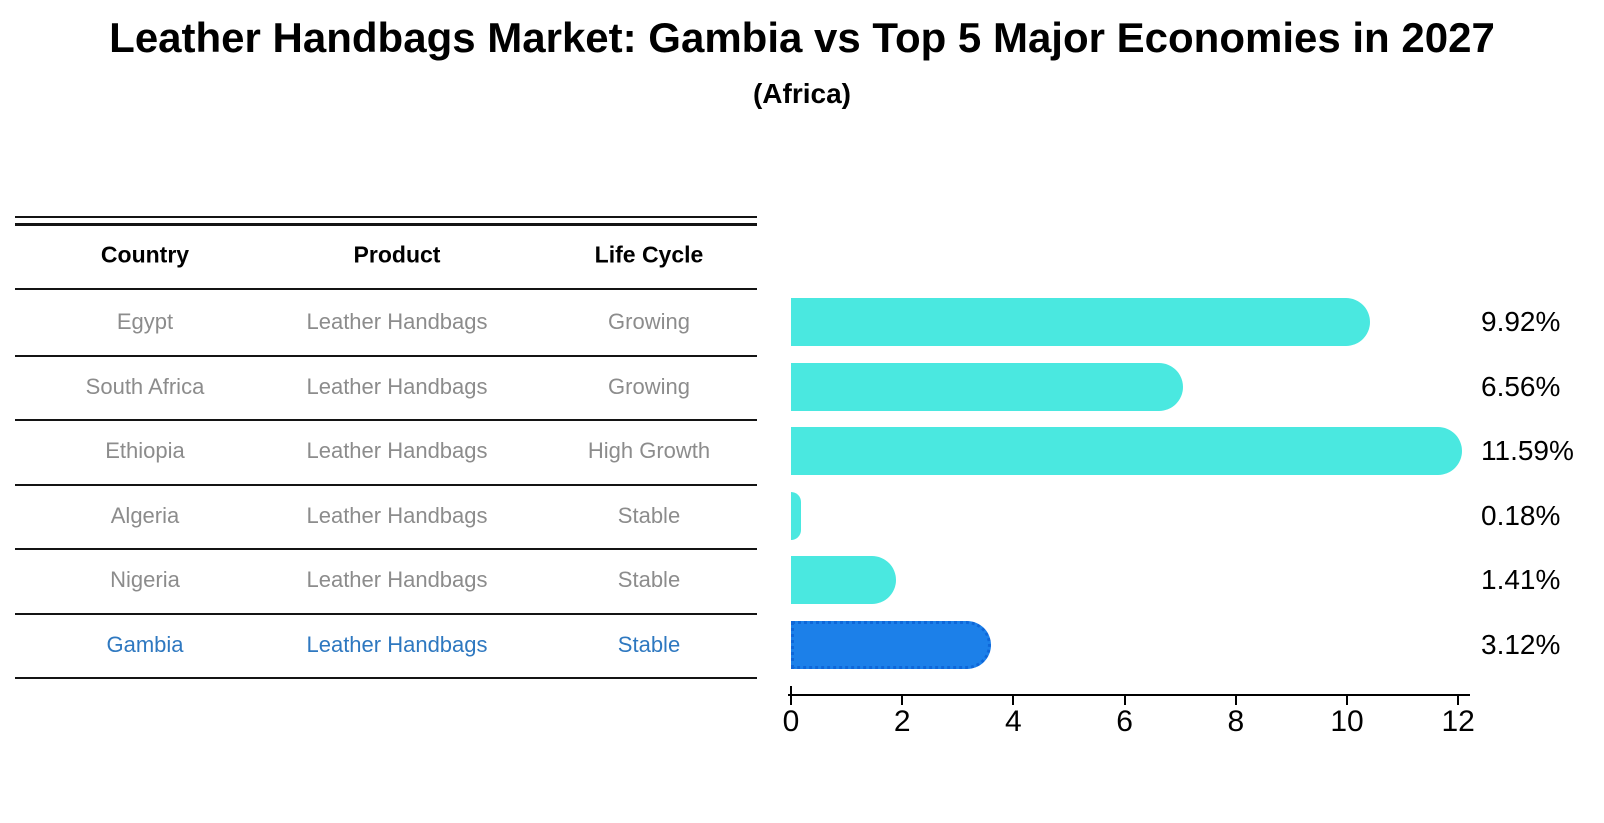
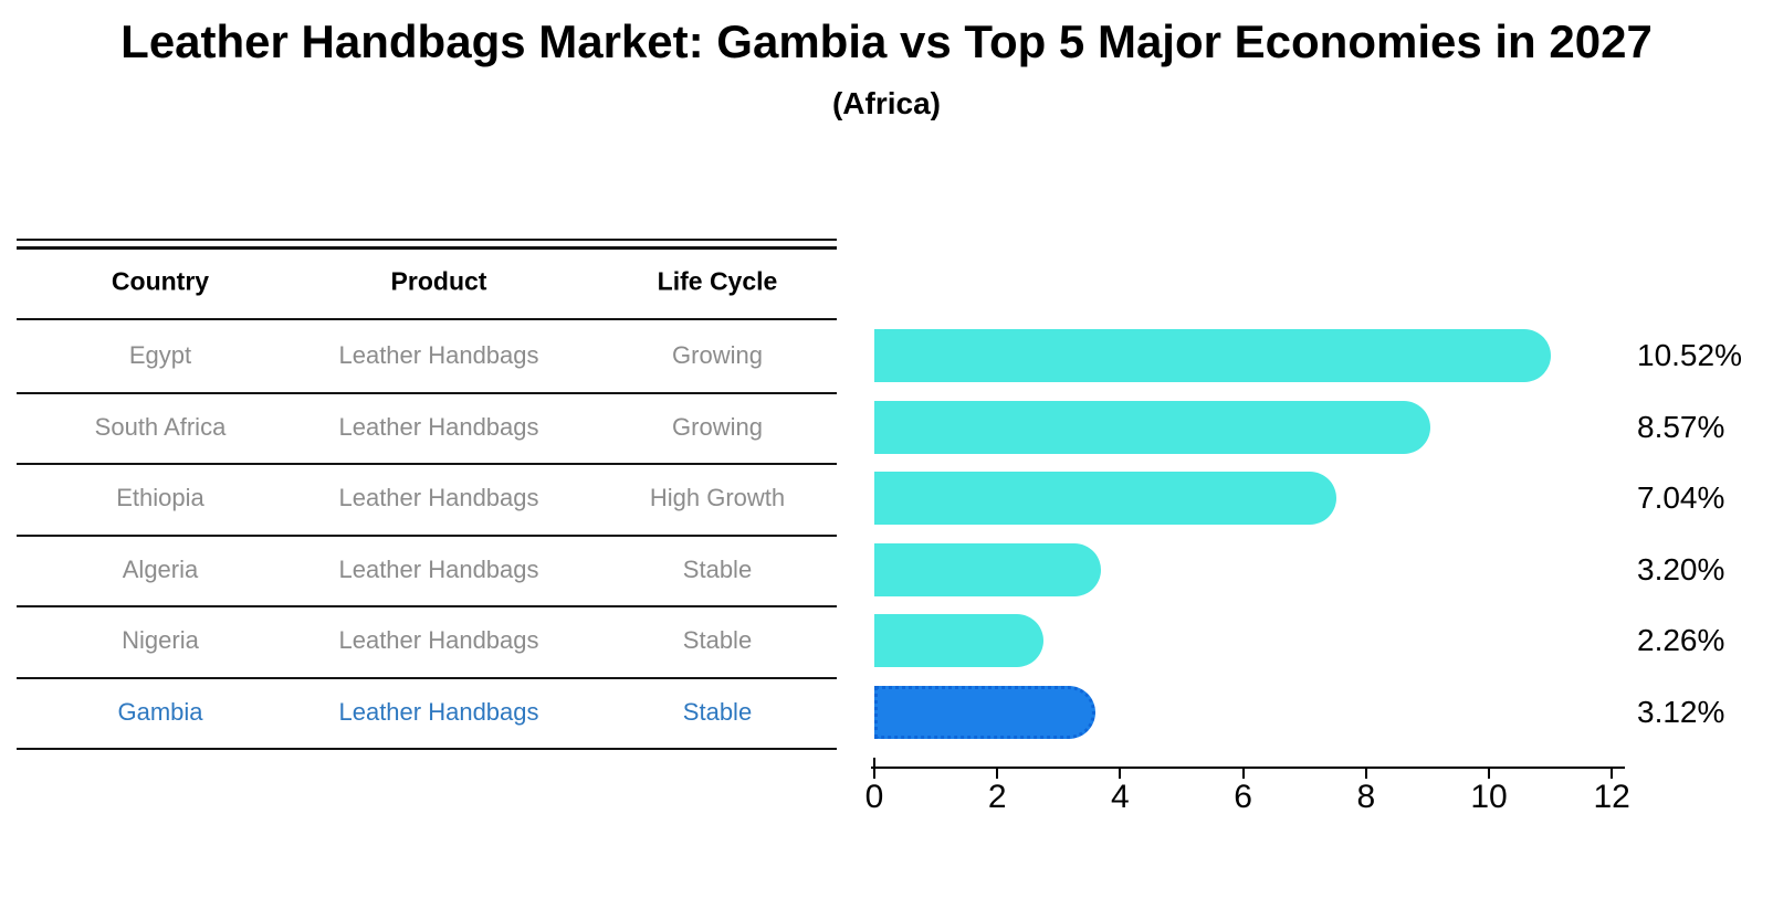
Egypt: 9.92% -> 10.52%
South Africa: 6.56% -> 8.57%
Ethiopia: 11.59% -> 7.04%
Algeria: 0.18% -> 3.20%
Nigeria: 1.41% -> 2.26%
